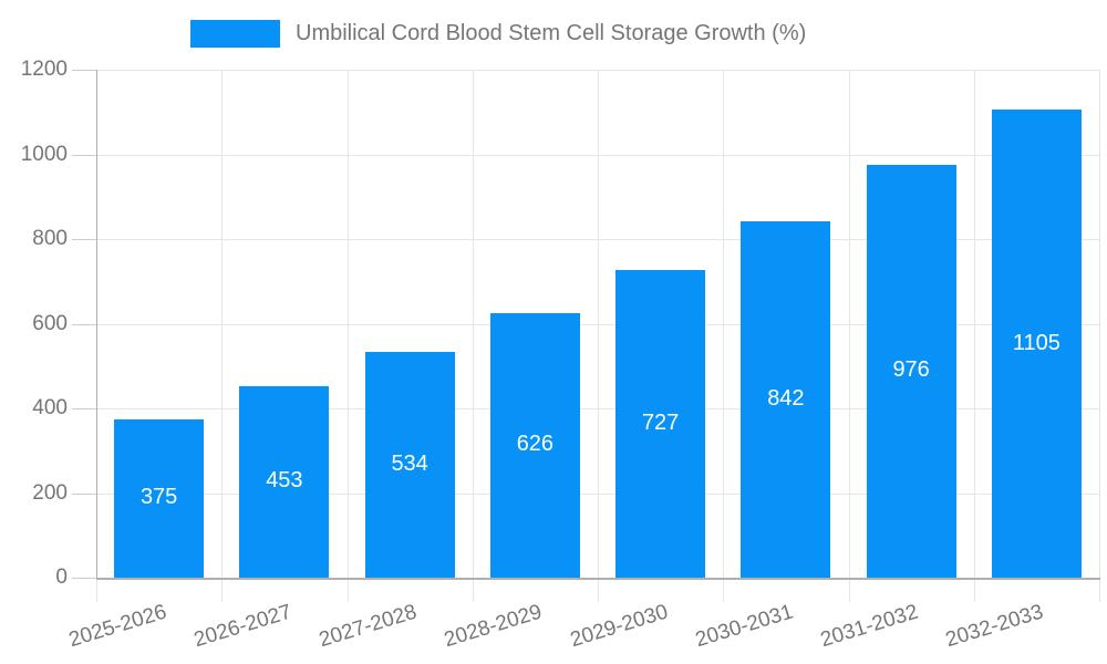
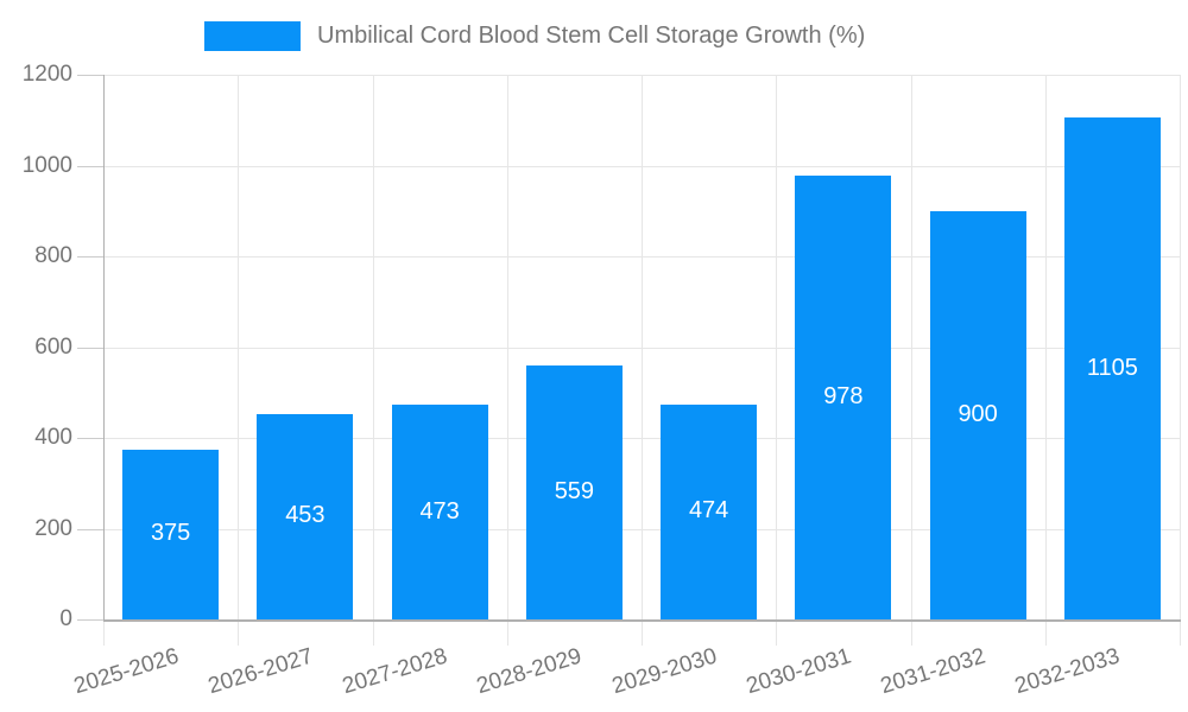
2027-2028: 534 -> 473
2028-2029: 626 -> 559
2029-2030: 727 -> 474
2030-2031: 842 -> 978
2031-2032: 976 -> 900
